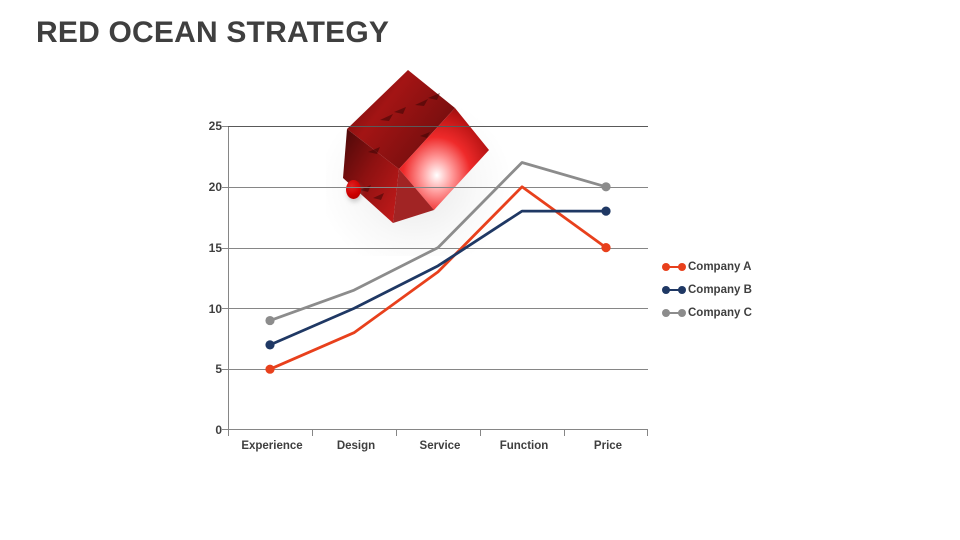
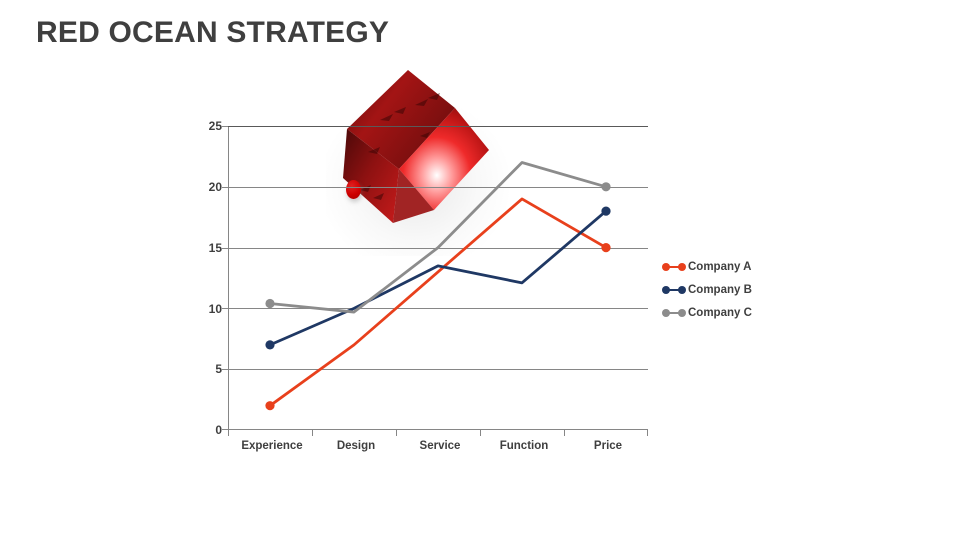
Company A/Experience: 5 -> 2
Company C/Experience: 9.0 -> 10.4
Company A/Design: 8 -> 7
Company C/Design: 11.5 -> 9.7
Company A/Function: 20 -> 19
Company B/Function: 18.0 -> 12.1
